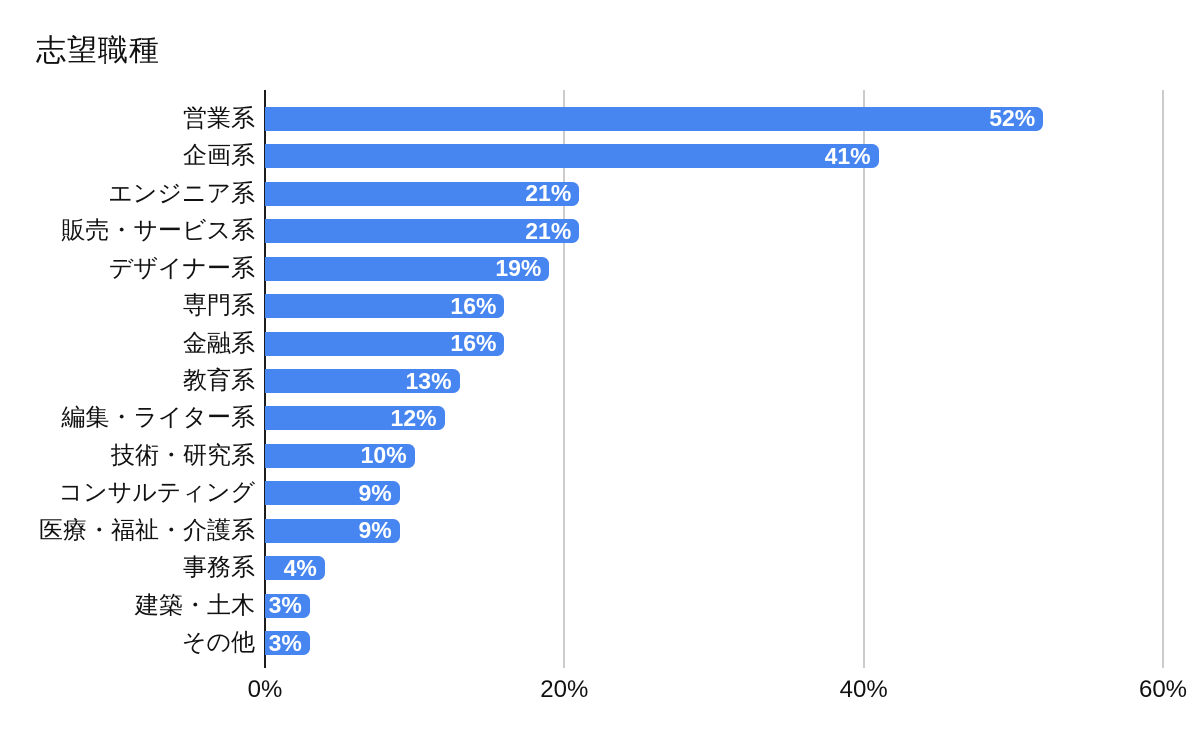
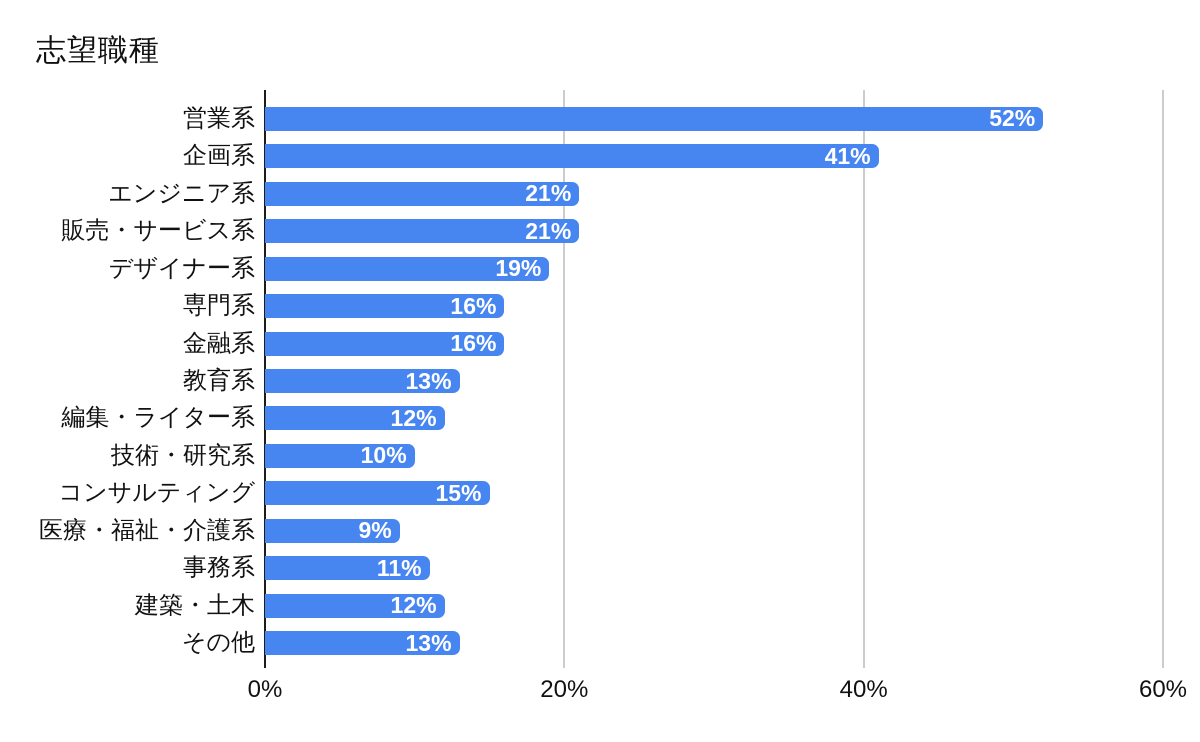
コンサルティング: 9% -> 15%
事務系: 4% -> 11%
建築・土木: 3% -> 12%
その他: 3% -> 13%
